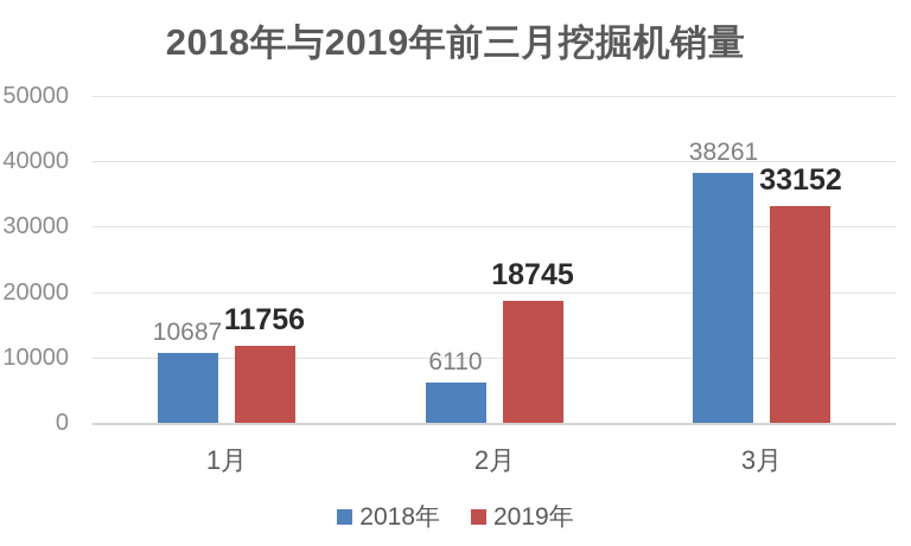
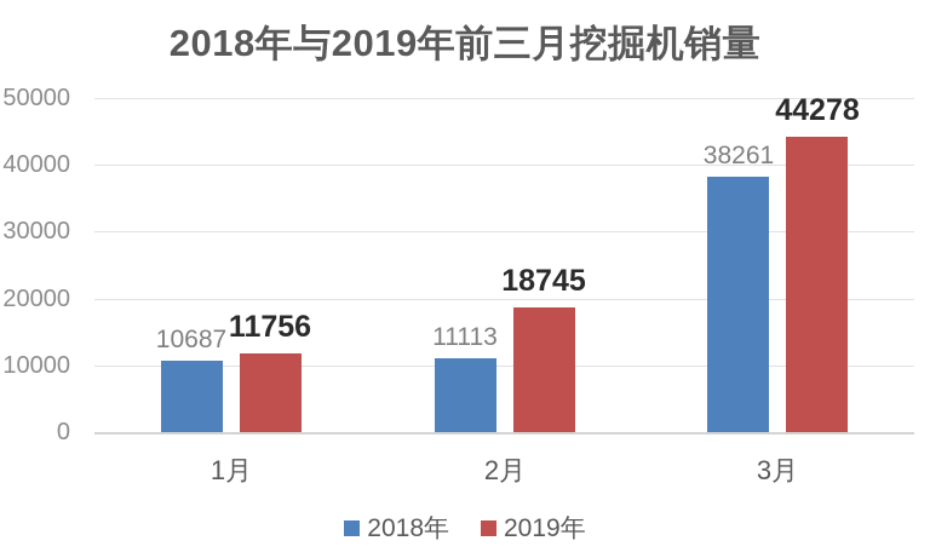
2018年/2月: 6110 -> 11113
2019年/3月: 33152 -> 44278
